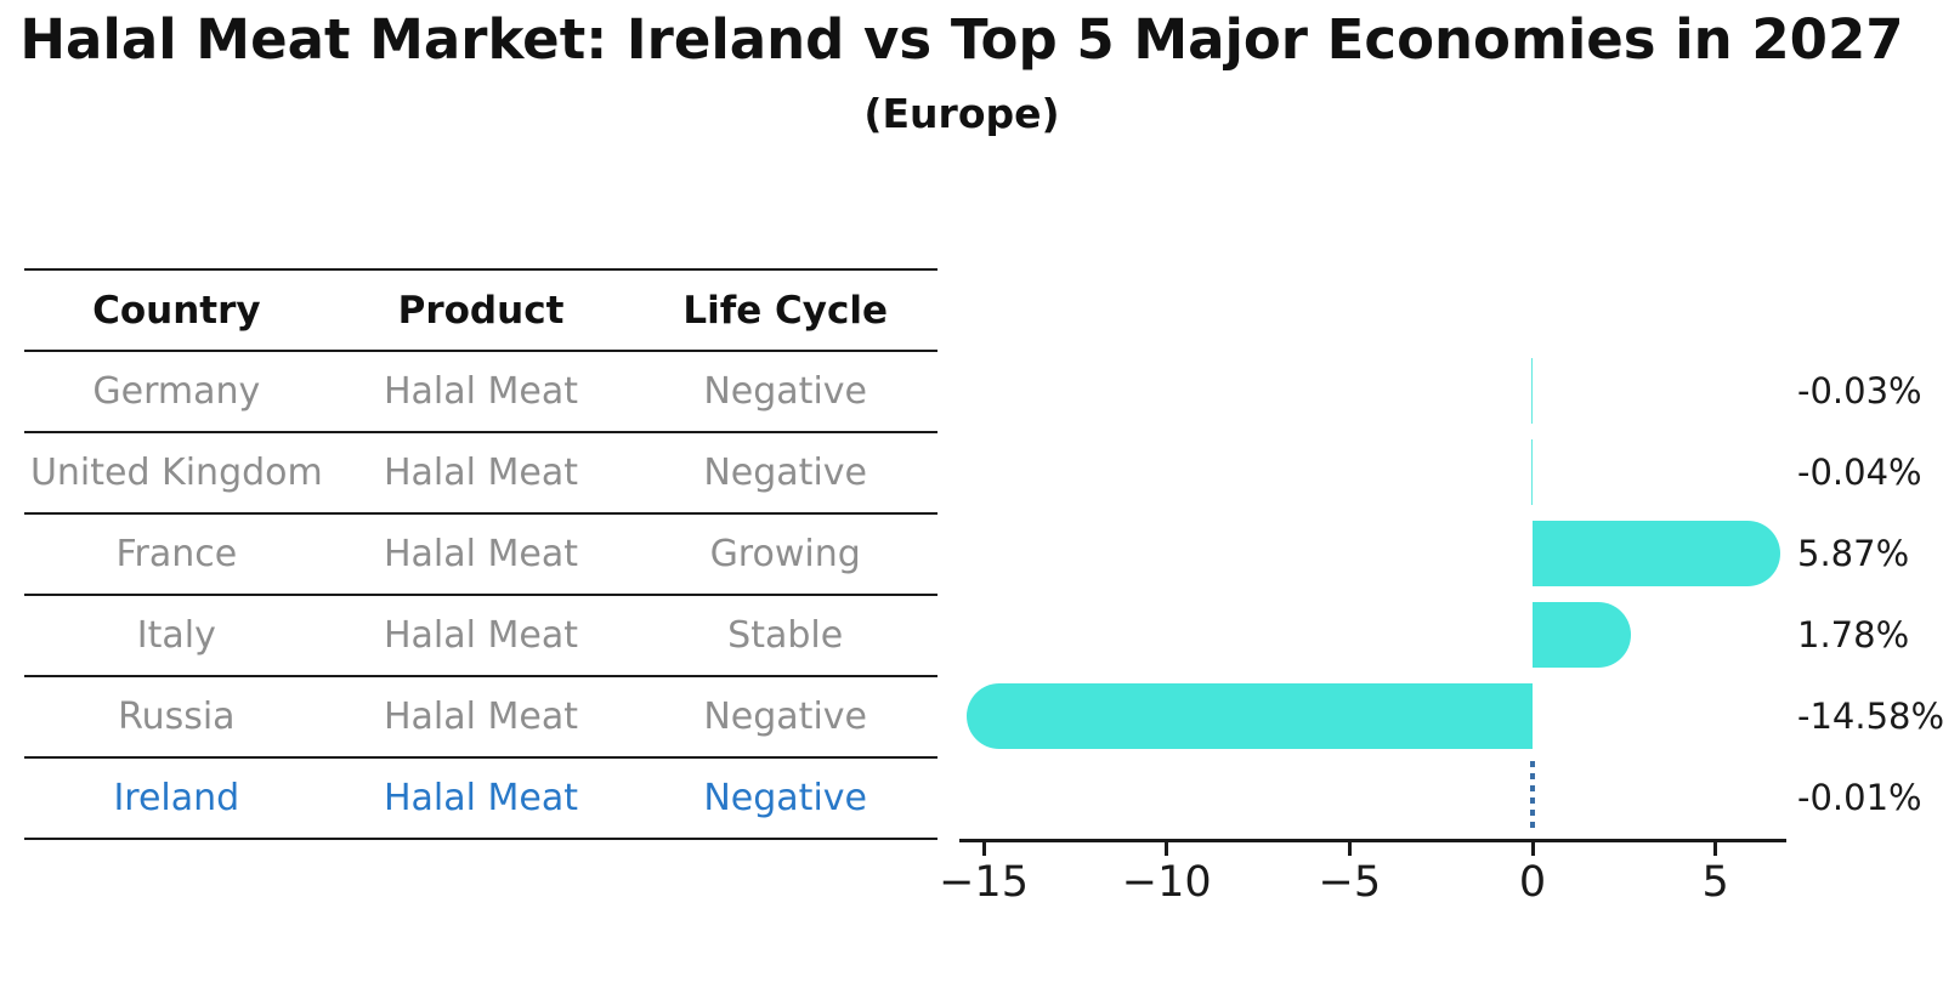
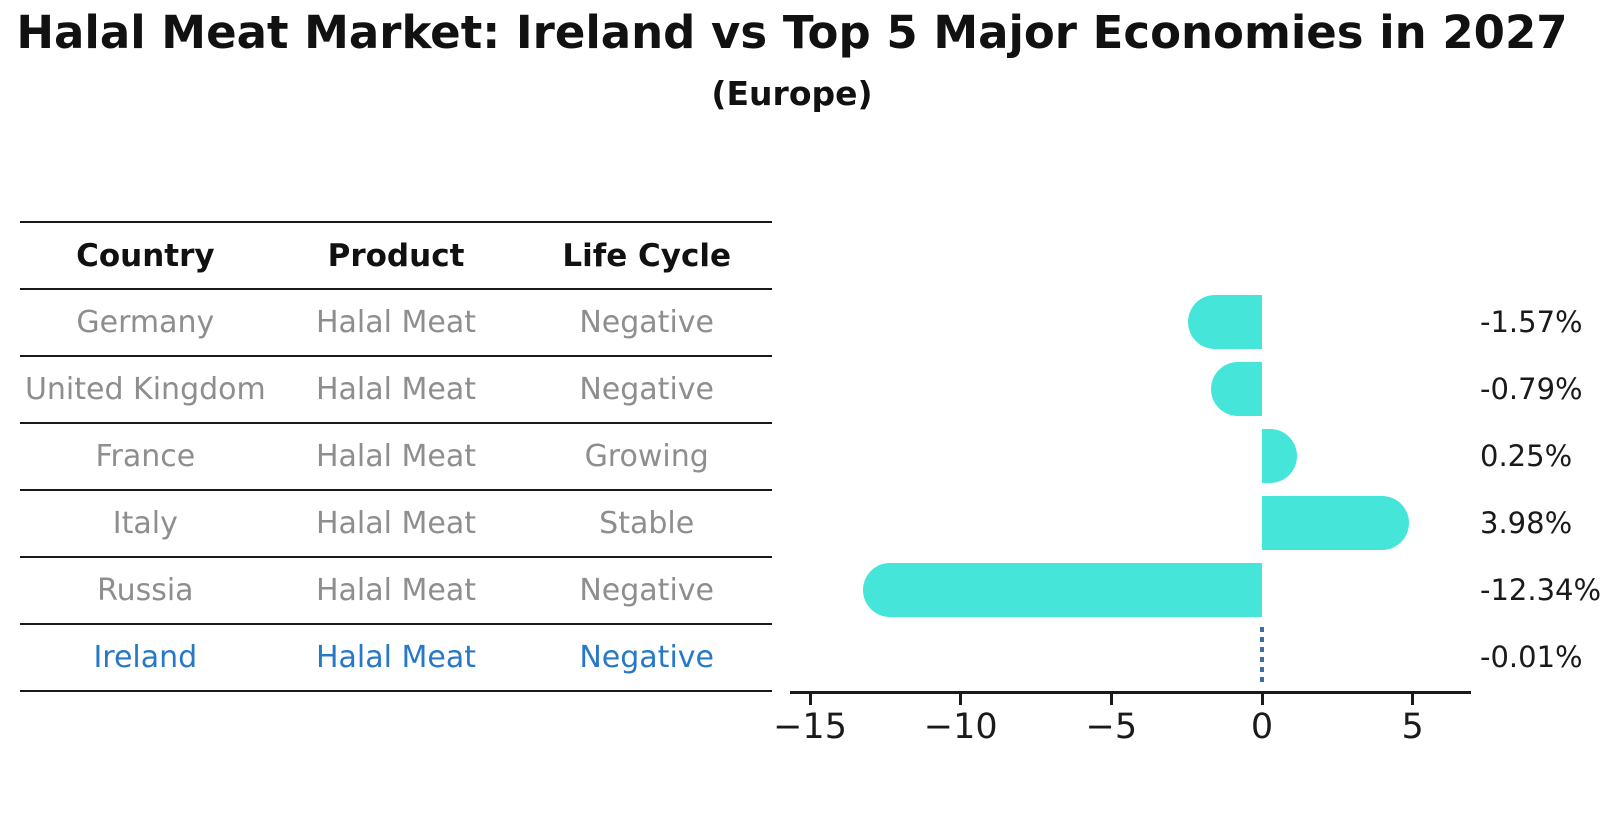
Germany: -0.03% -> -1.57%
United Kingdom: -0.04% -> -0.79%
France: 5.87% -> 0.25%
Italy: 1.78% -> 3.98%
Russia: -14.58% -> -12.34%
